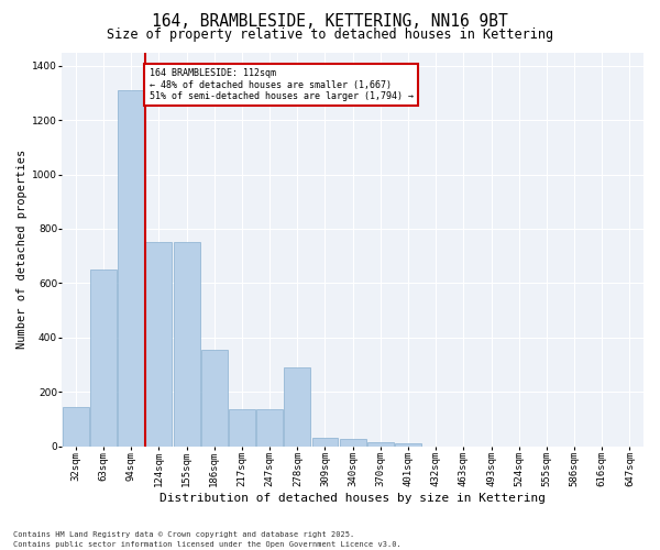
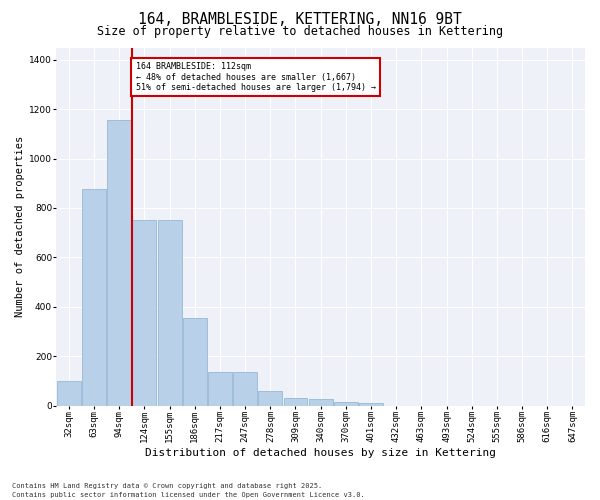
32sqm: 145 -> 100
63sqm: 650 -> 875
94sqm: 1310 -> 1155
278sqm: 290 -> 60
